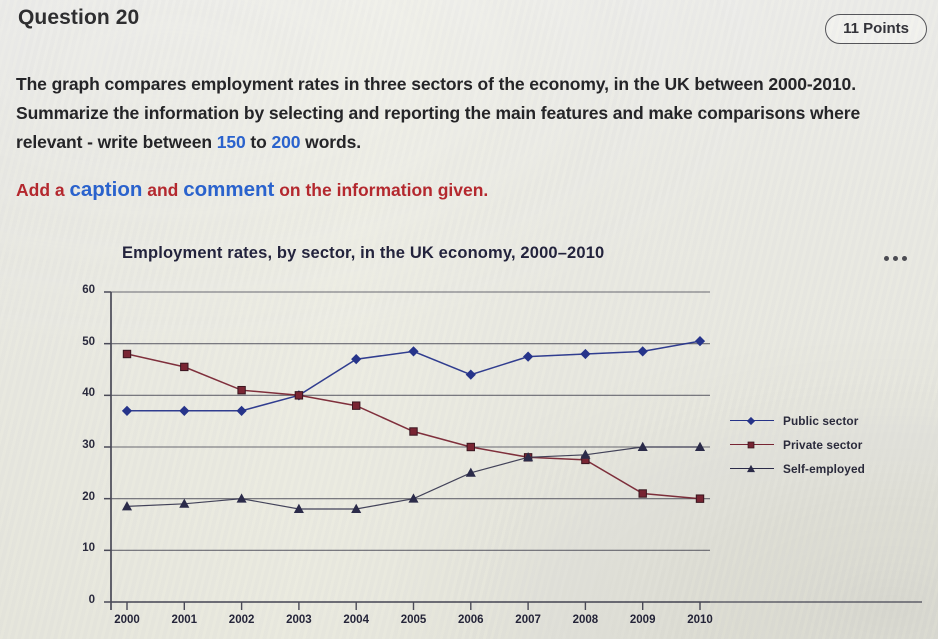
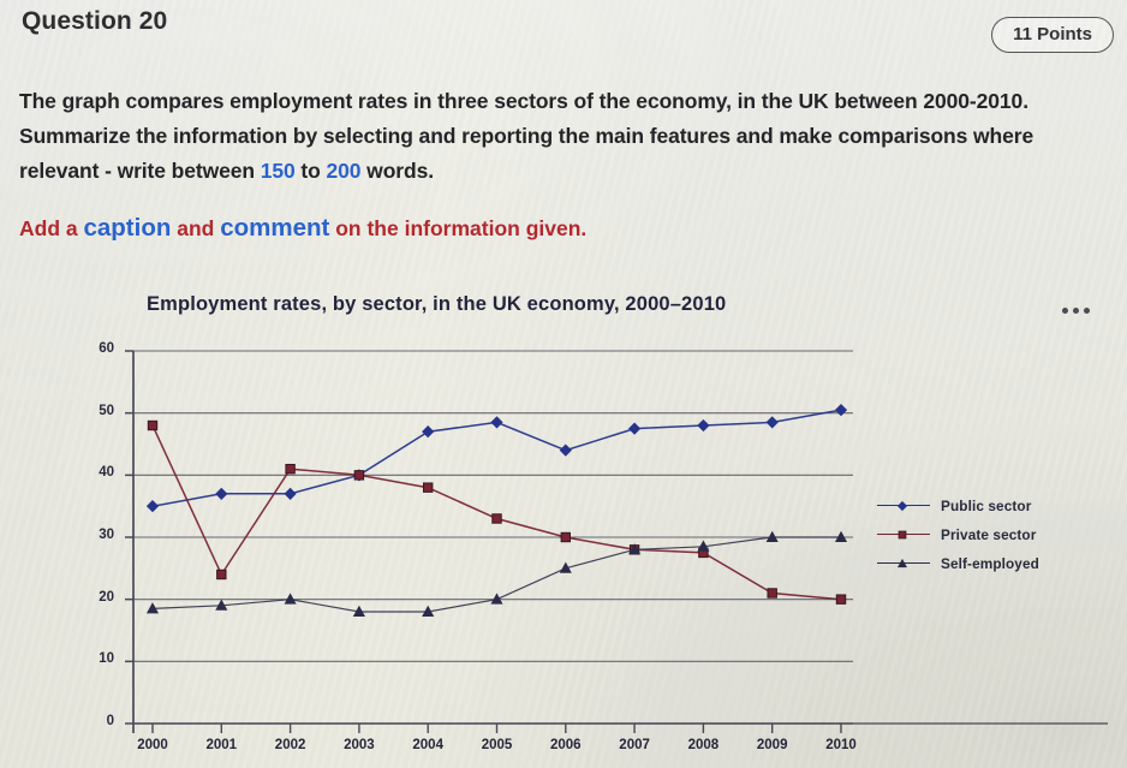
Public sector/2000: 37 -> 35
Private sector/2001: 46 -> 24
